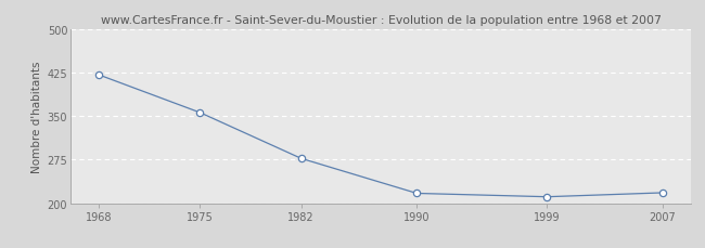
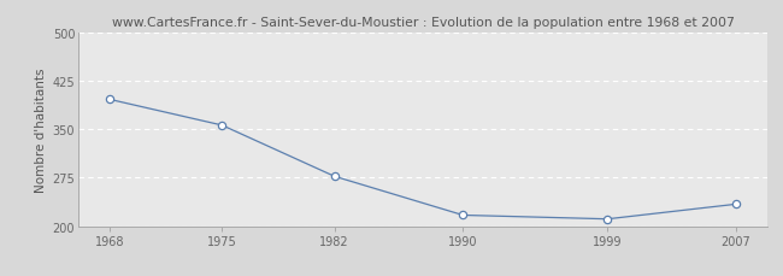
1968: 421 -> 396
2007: 218 -> 234
